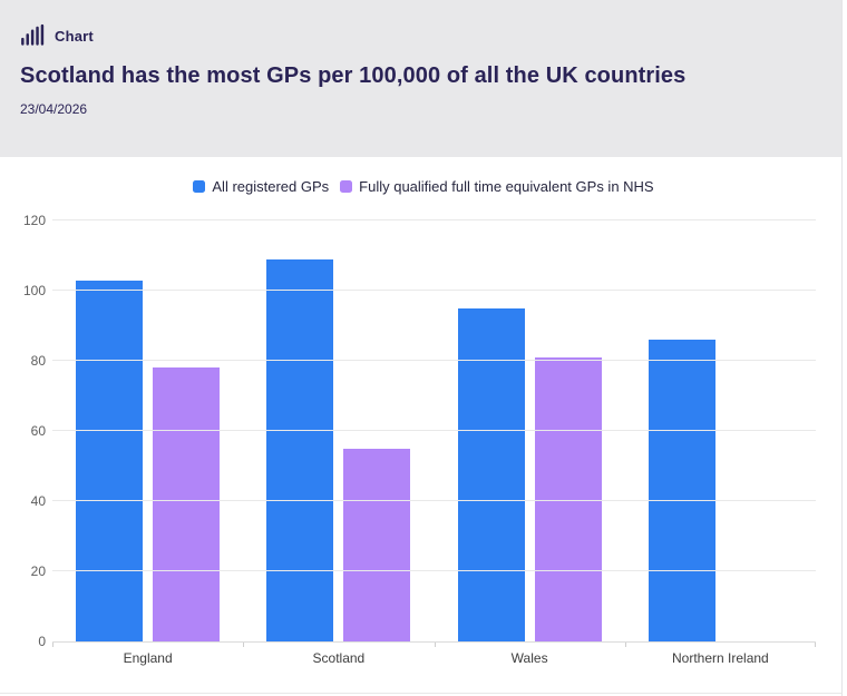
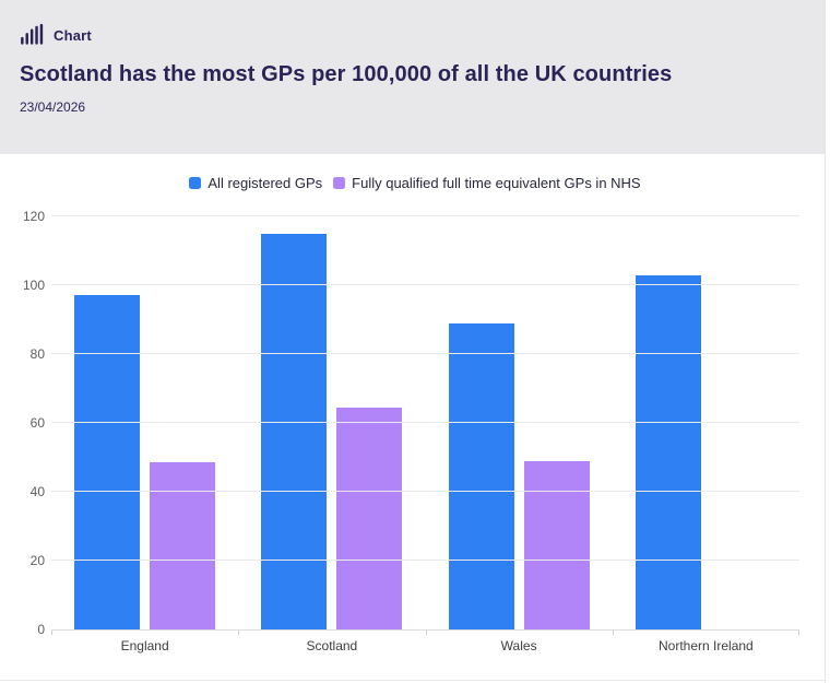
All registered GPs/England: 103 -> 97
Fully qualified full time equivalent GPs in NHS/England: 78 -> 48
All registered GPs/Scotland: 109 -> 115
Fully qualified full time equivalent GPs in NHS/Scotland: 55 -> 64
All registered GPs/Wales: 95 -> 89
Fully qualified full time equivalent GPs in NHS/Wales: 81 -> 49
All registered GPs/Northern Ireland: 86 -> 103
